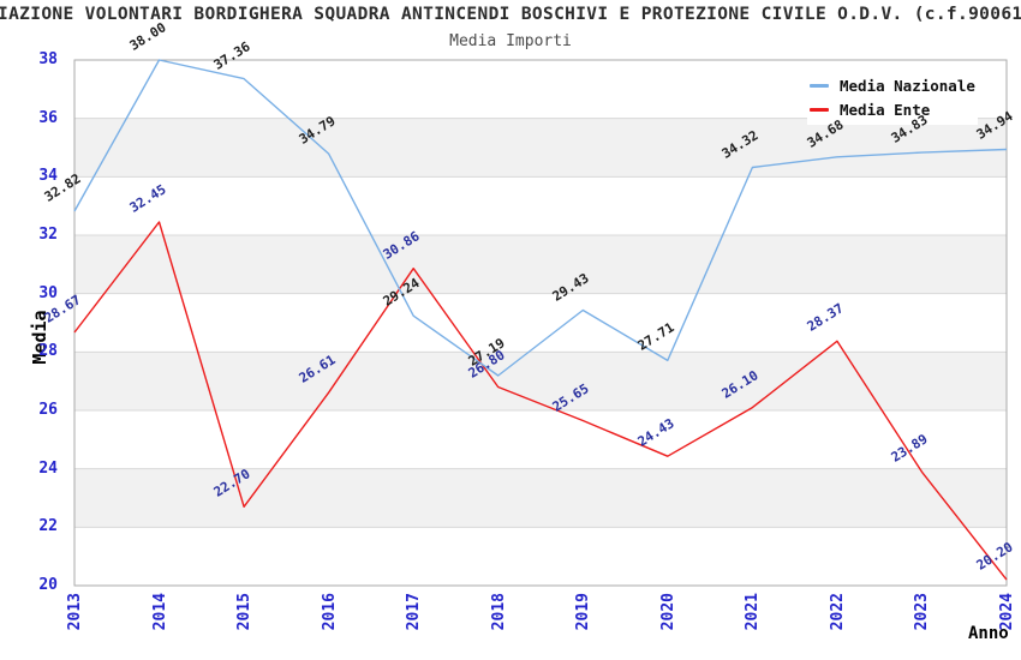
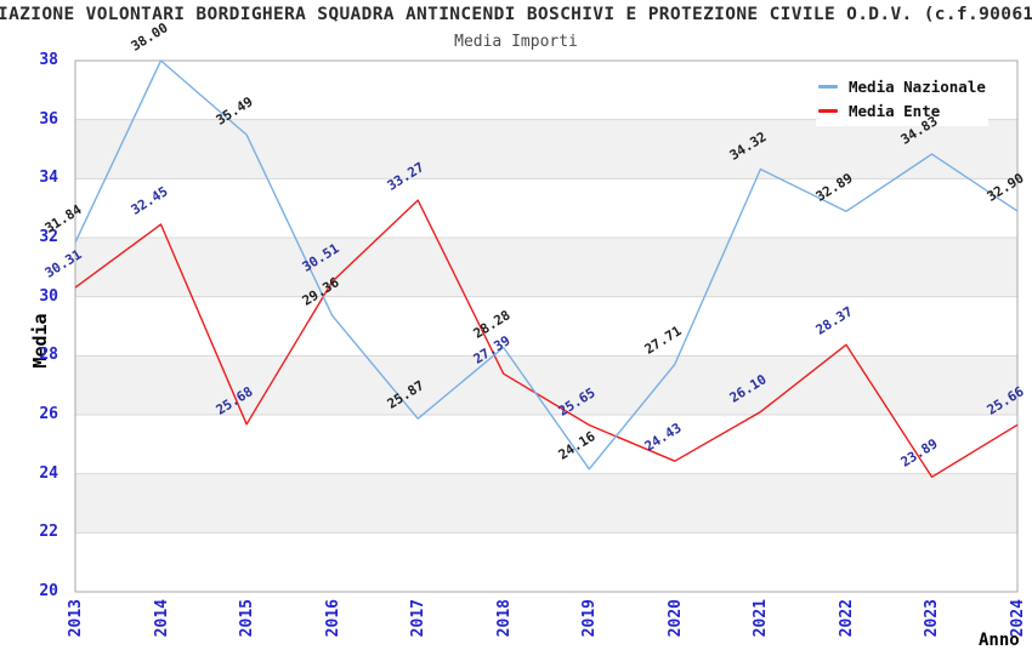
Media Nazionale/2013: 32.82 -> 31.84
Media Ente/2013: 28.67 -> 30.31
Media Nazionale/2015: 37.36 -> 35.49
Media Ente/2015: 22.70 -> 25.68
Media Nazionale/2016: 34.79 -> 29.36
Media Ente/2016: 26.61 -> 30.51
Media Nazionale/2017: 29.24 -> 25.87
Media Ente/2017: 30.86 -> 33.27
Media Nazionale/2018: 27.19 -> 28.28
Media Ente/2018: 26.80 -> 27.39
Media Nazionale/2019: 29.43 -> 24.16
Media Nazionale/2022: 34.68 -> 32.89
Media Nazionale/2024: 34.94 -> 32.90
Media Ente/2024: 20.20 -> 25.66
